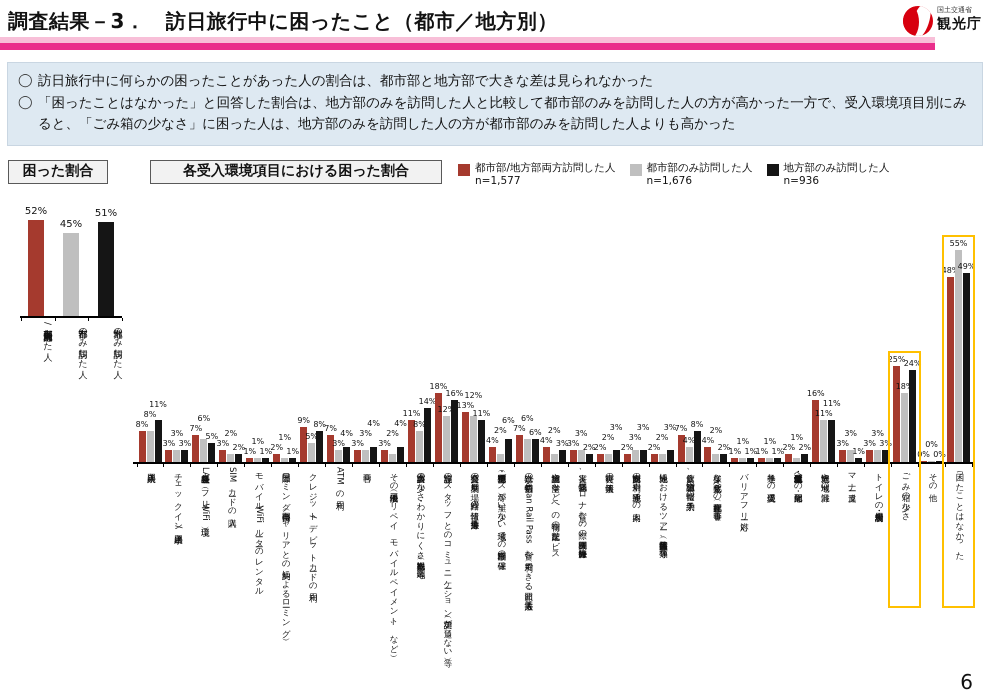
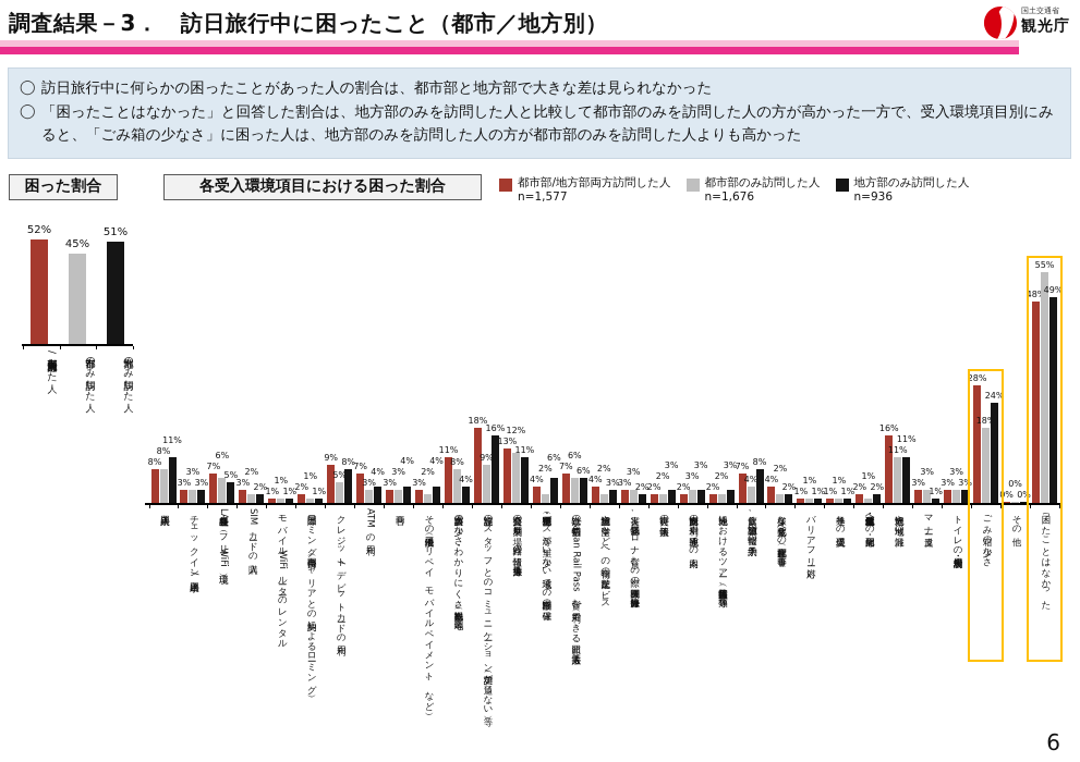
各受入環境項目における困った割合/地方部のみ訪問した人 n=936/多言語表示の少なさ・わかりにくさ（観光案内板、地図等）: 14% -> 4%
各受入環境項目における困った割合/都市部のみ訪問した人 n=1,676/施設等のスタッフとのコミュニケーション（英語が通じない等）: 12% -> 9%
各受入環境項目における困った割合/都市部/地方部両方訪問した人 n=1,577/ごみ箱の少なさ: 25% -> 28%
